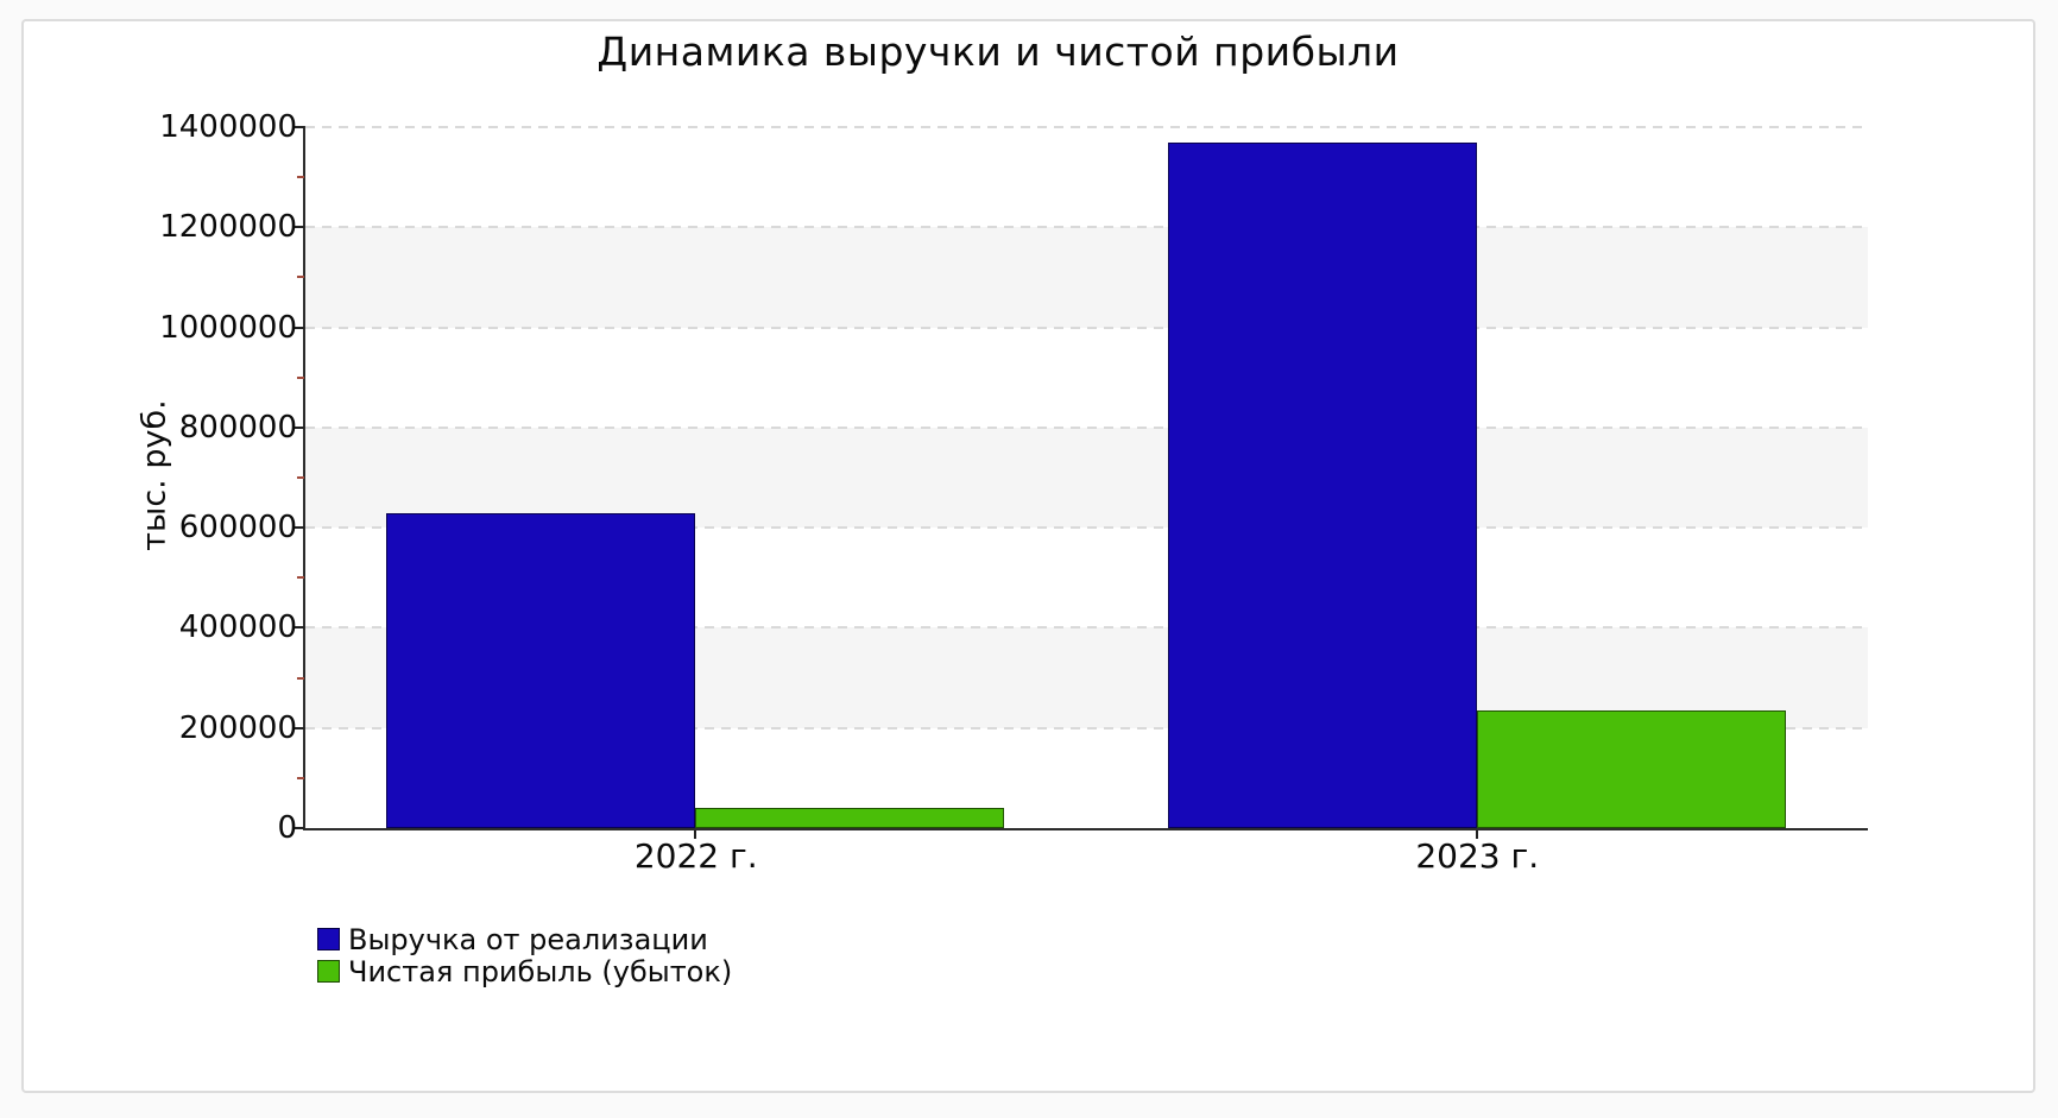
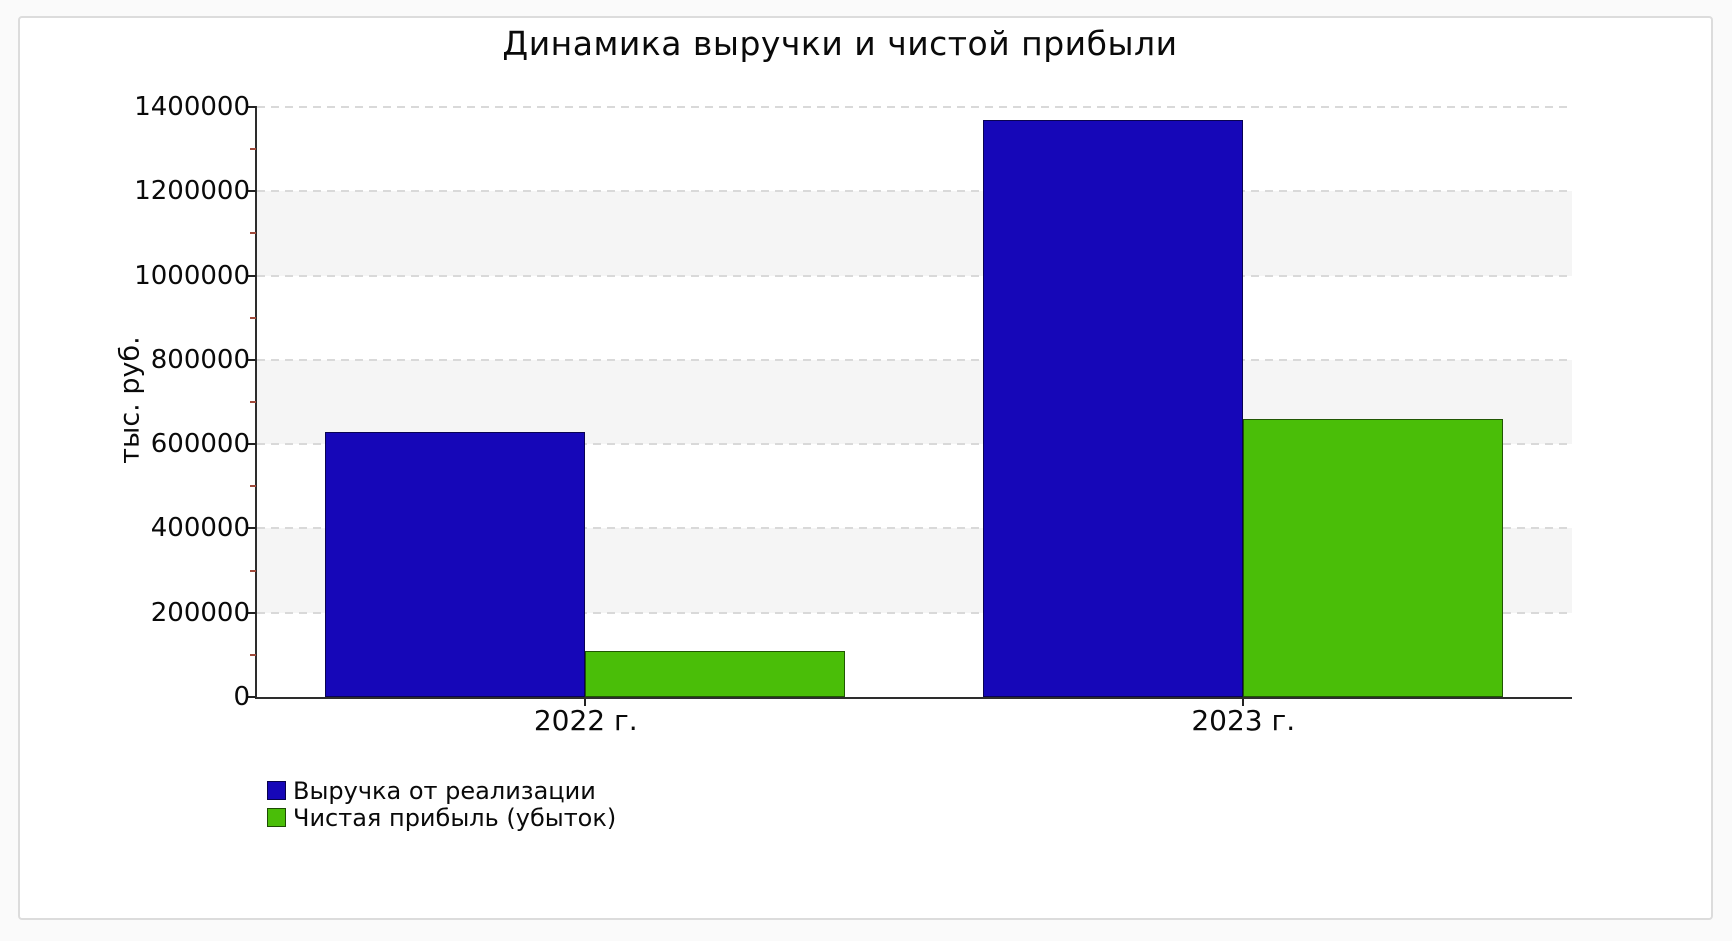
Чистая прибыль (убыток)/2022 г.: 40000 -> 110000
Чистая прибыль (убыток)/2023 г.: 240000 -> 660000
